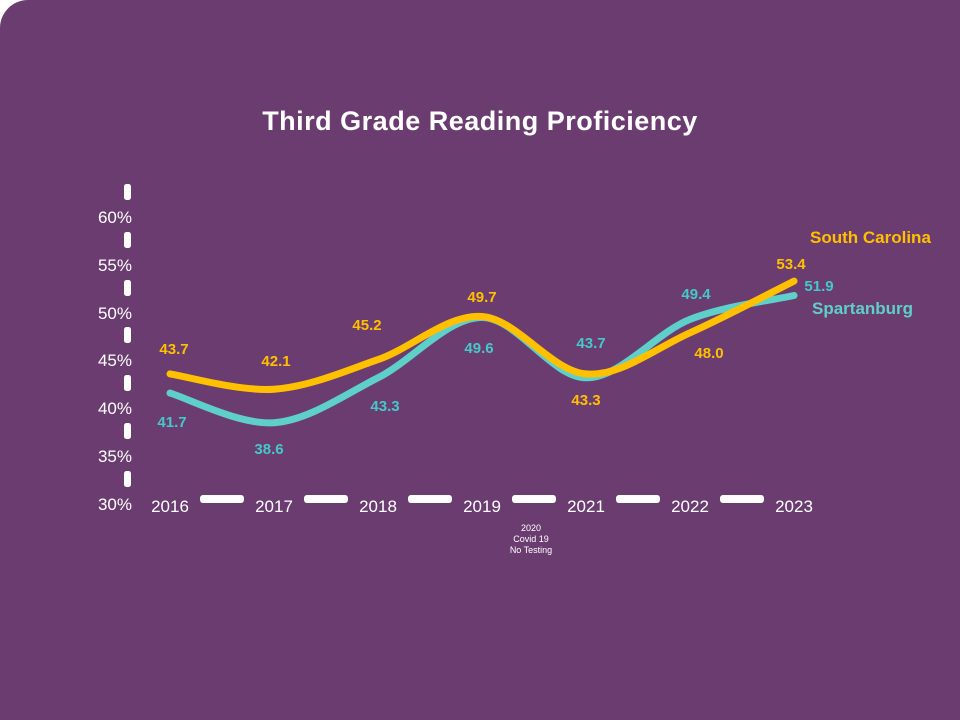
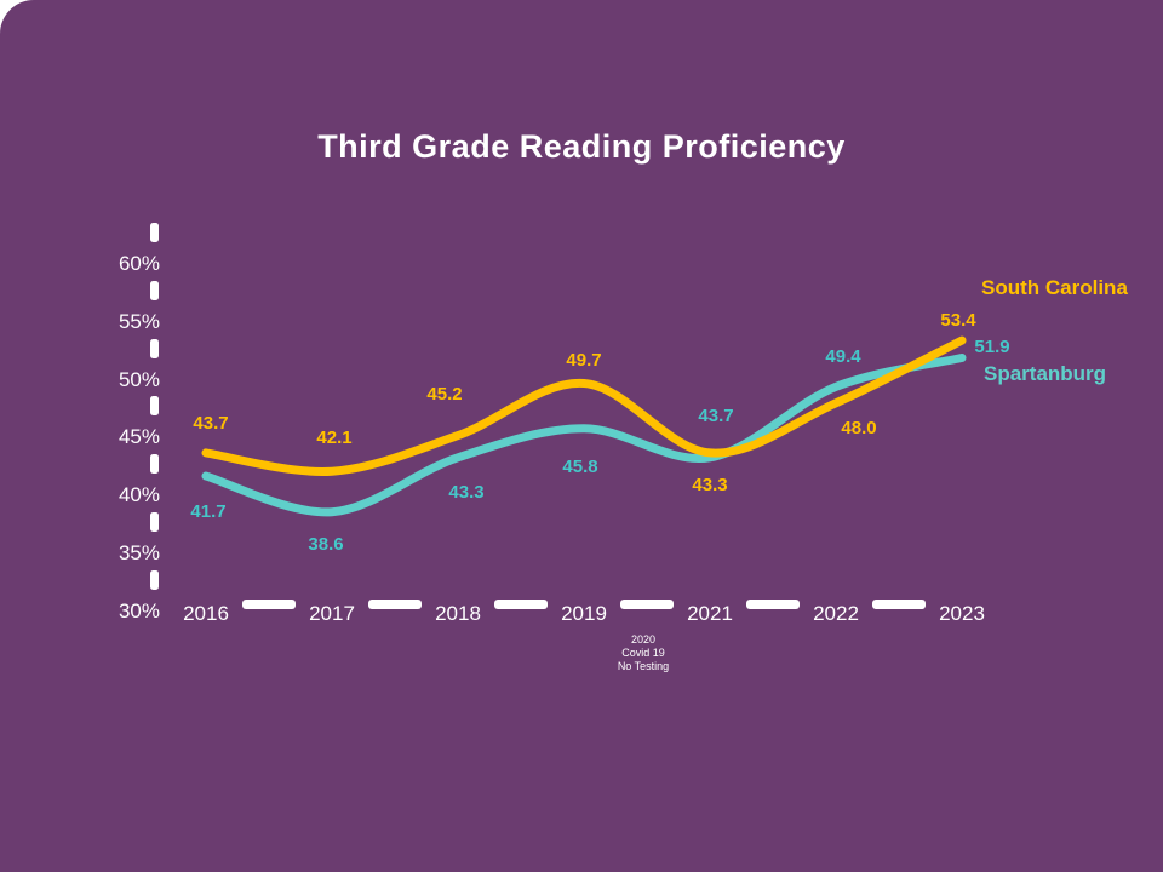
Spartanburg/2019: 49.6 -> 45.8
